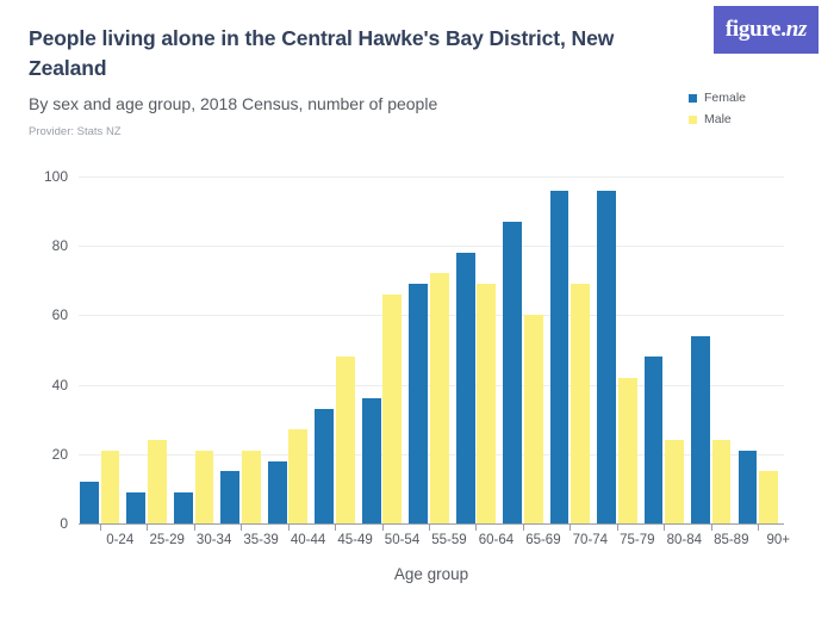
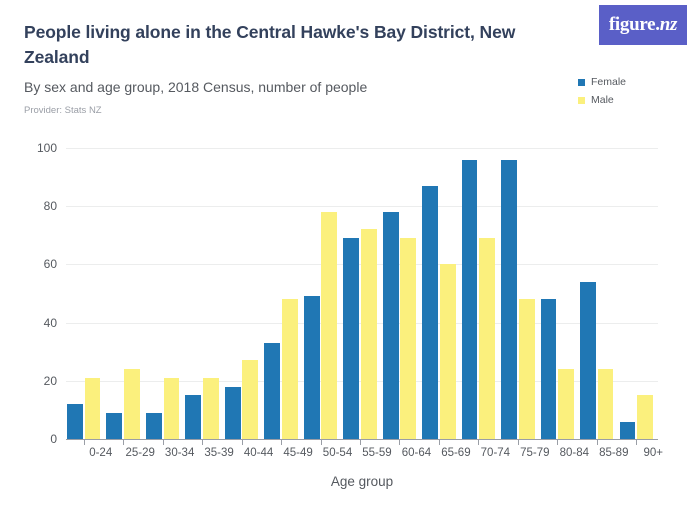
Female/50-54: 36 -> 49
Male/50-54: 66 -> 78
Male/75-79: 42 -> 48
Female/90+: 21 -> 6
